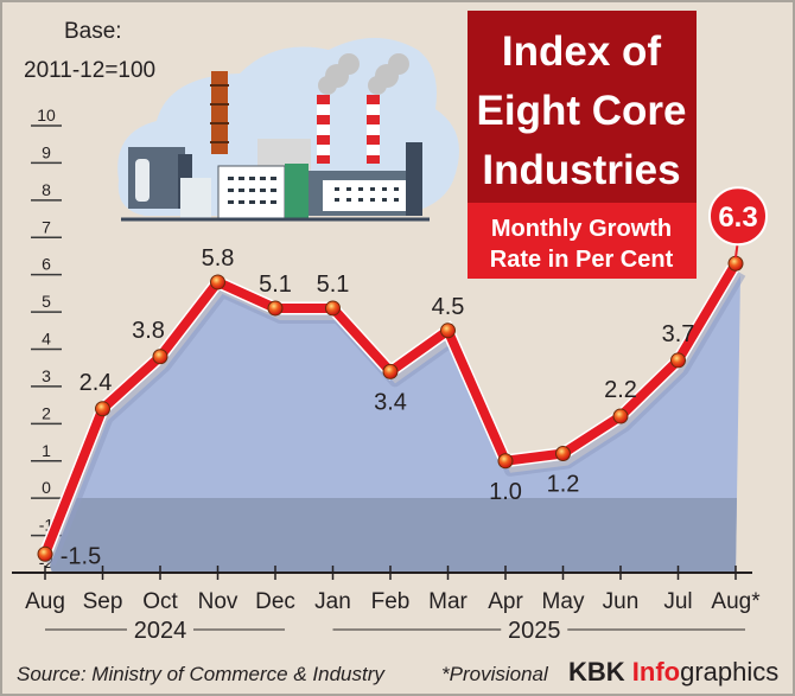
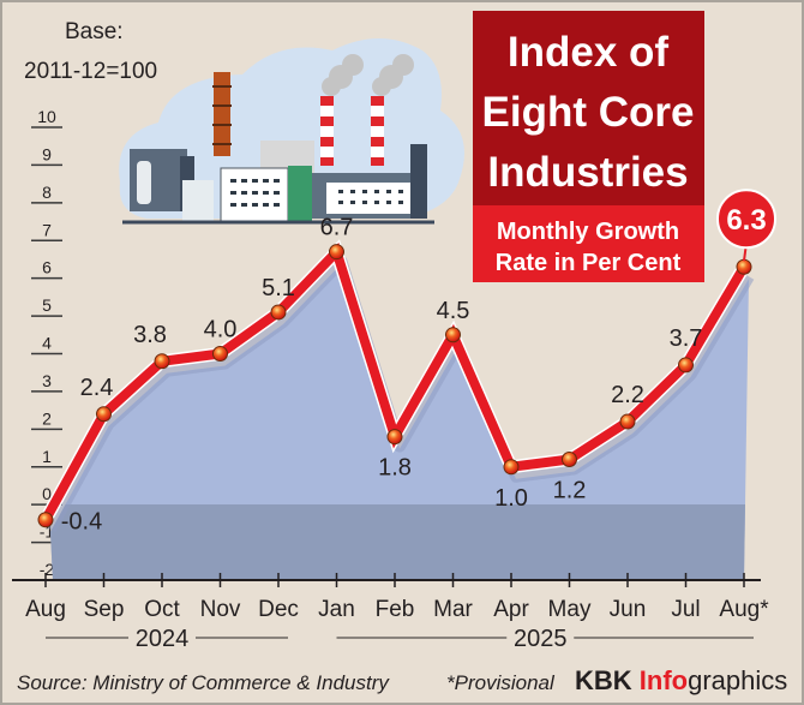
Aug: -1.5 -> -0.4
Nov: 5.8 -> 4.0
Jan: 5.1 -> 6.7
Feb: 3.4 -> 1.8
